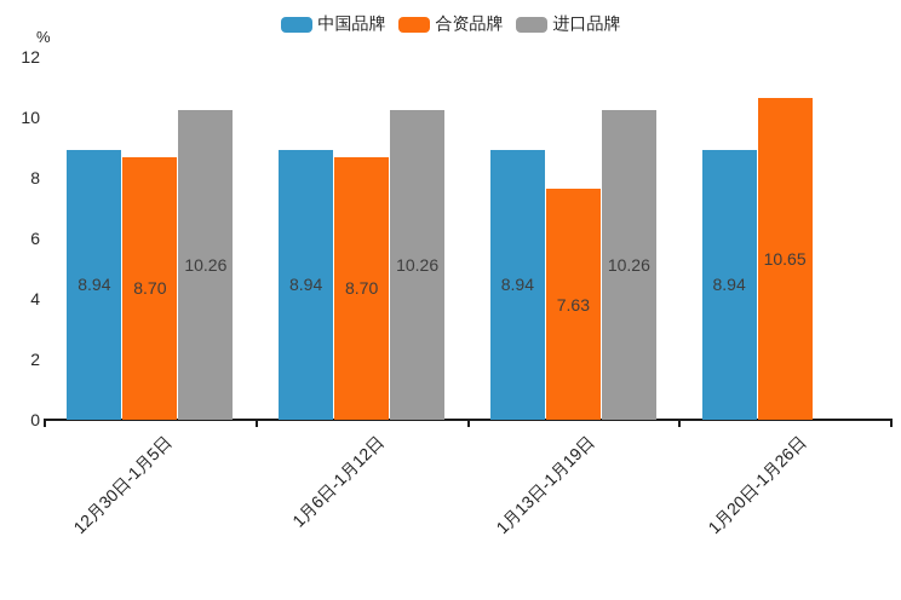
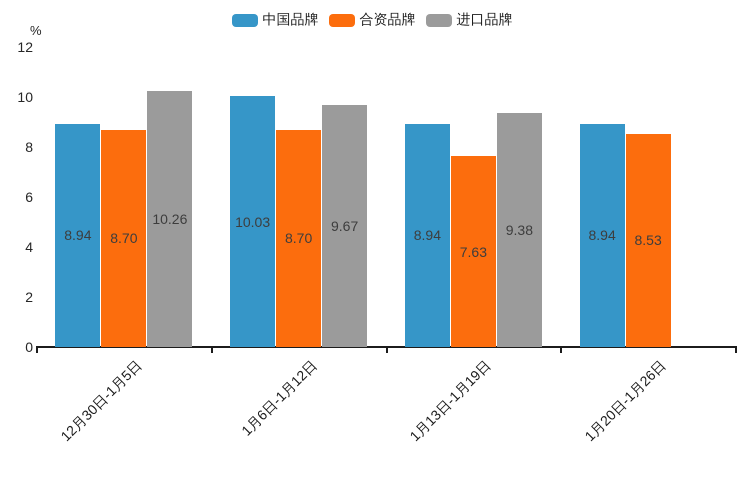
中国品牌/1月6日-1月12日: 8.94 -> 10.03
进口品牌/1月6日-1月12日: 10.26 -> 9.67
进口品牌/1月13日-1月19日: 10.26 -> 9.38
合资品牌/1月20日-1月26日: 10.65 -> 8.53
